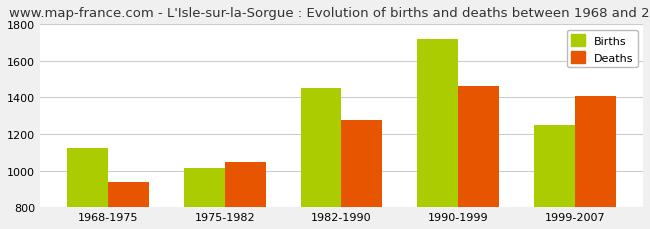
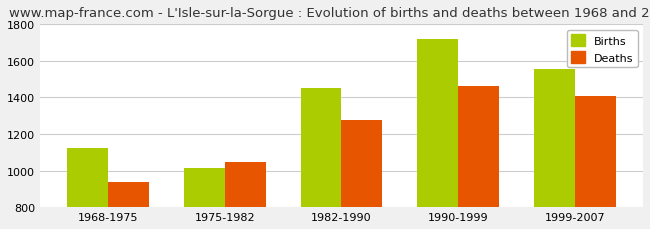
Births/1999-2007: 1250 -> 1560
